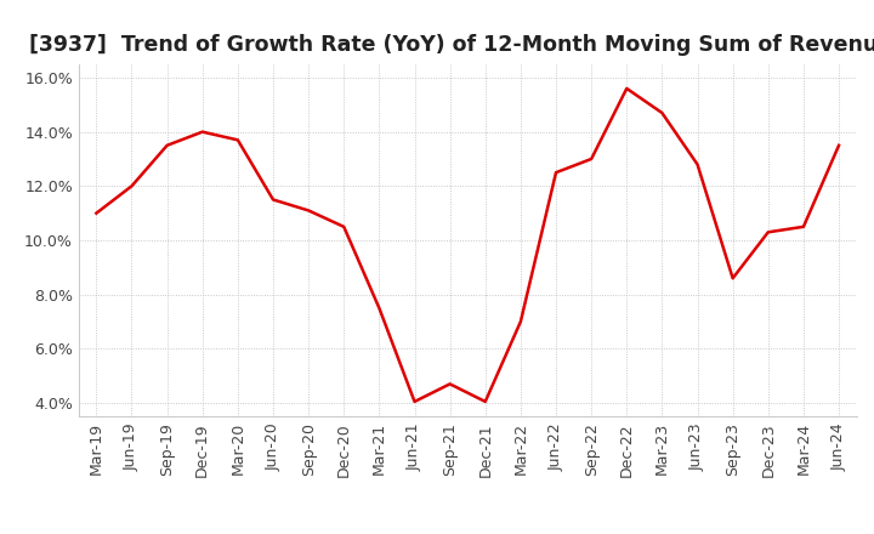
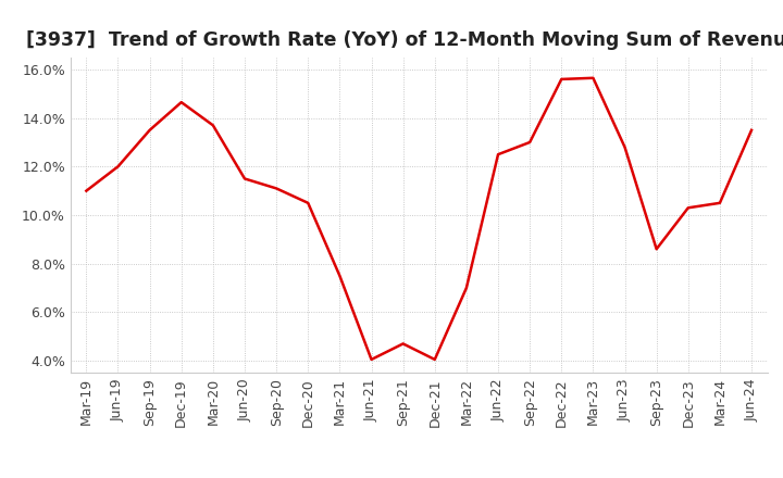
Dec-19: 14.00% -> 14.65%
Mar-23: 14.70% -> 15.65%
